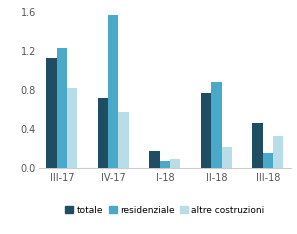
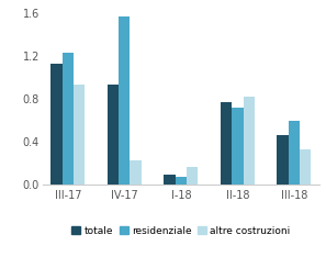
altre costruzioni/III-17: 0.82 -> 0.93
totale/IV-17: 0.72 -> 0.93
altre costruzioni/IV-17: 0.58 -> 0.23
totale/I-18: 0.18 -> 0.10
altre costruzioni/I-18: 0.10 -> 0.17
residenziale/II-18: 0.88 -> 0.72
altre costruzioni/II-18: 0.22 -> 0.82
residenziale/III-18: 0.16 -> 0.60
